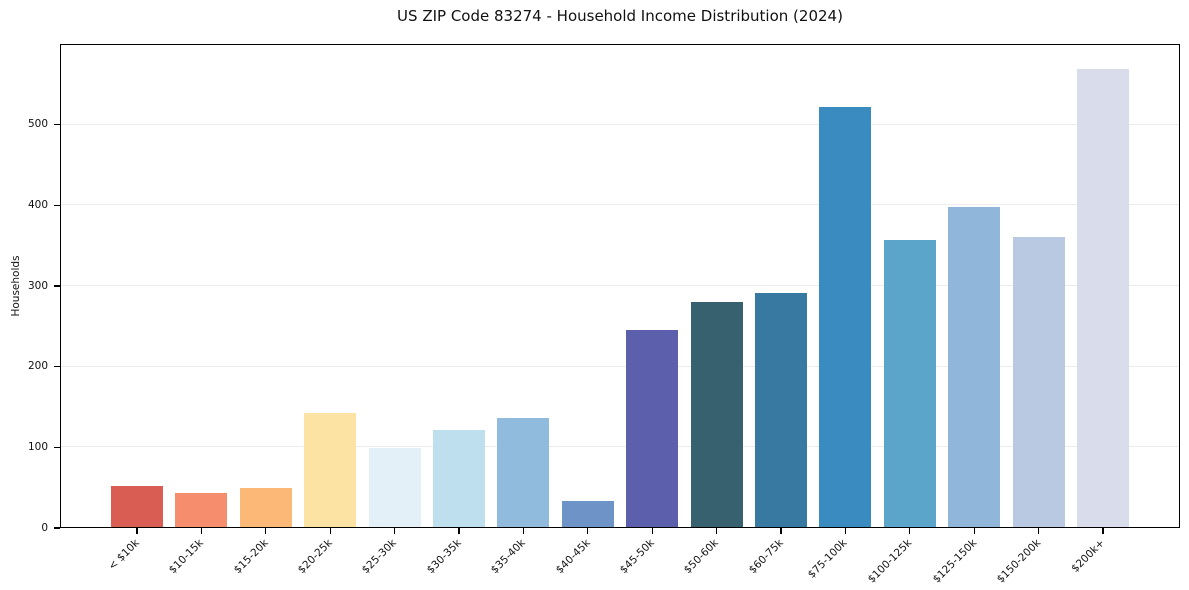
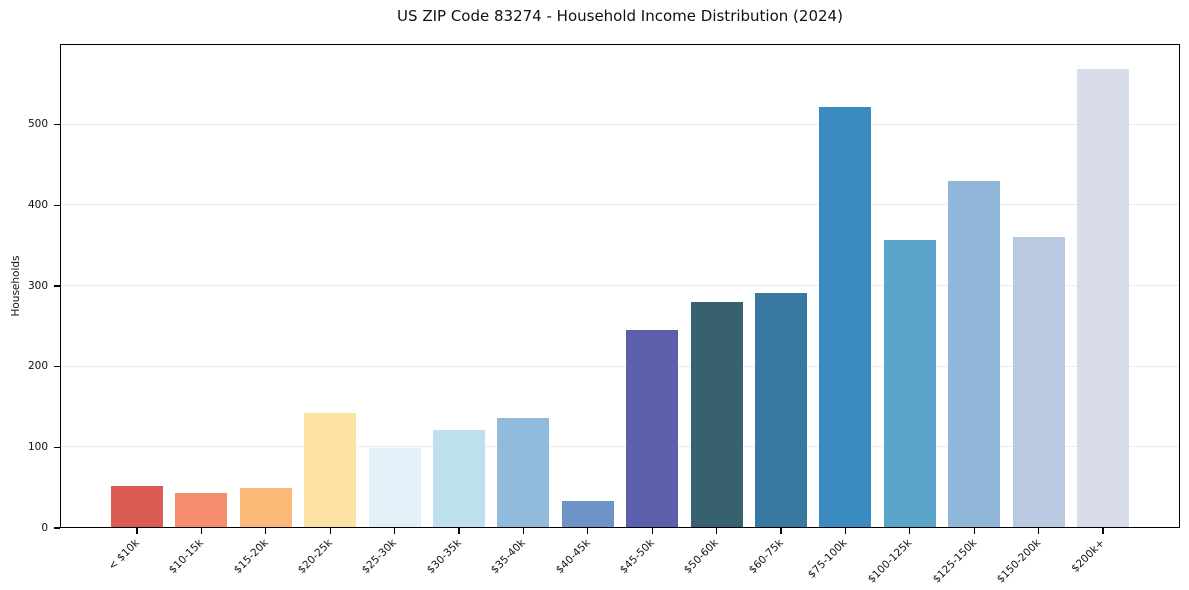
$125-150k: 400 -> 430
